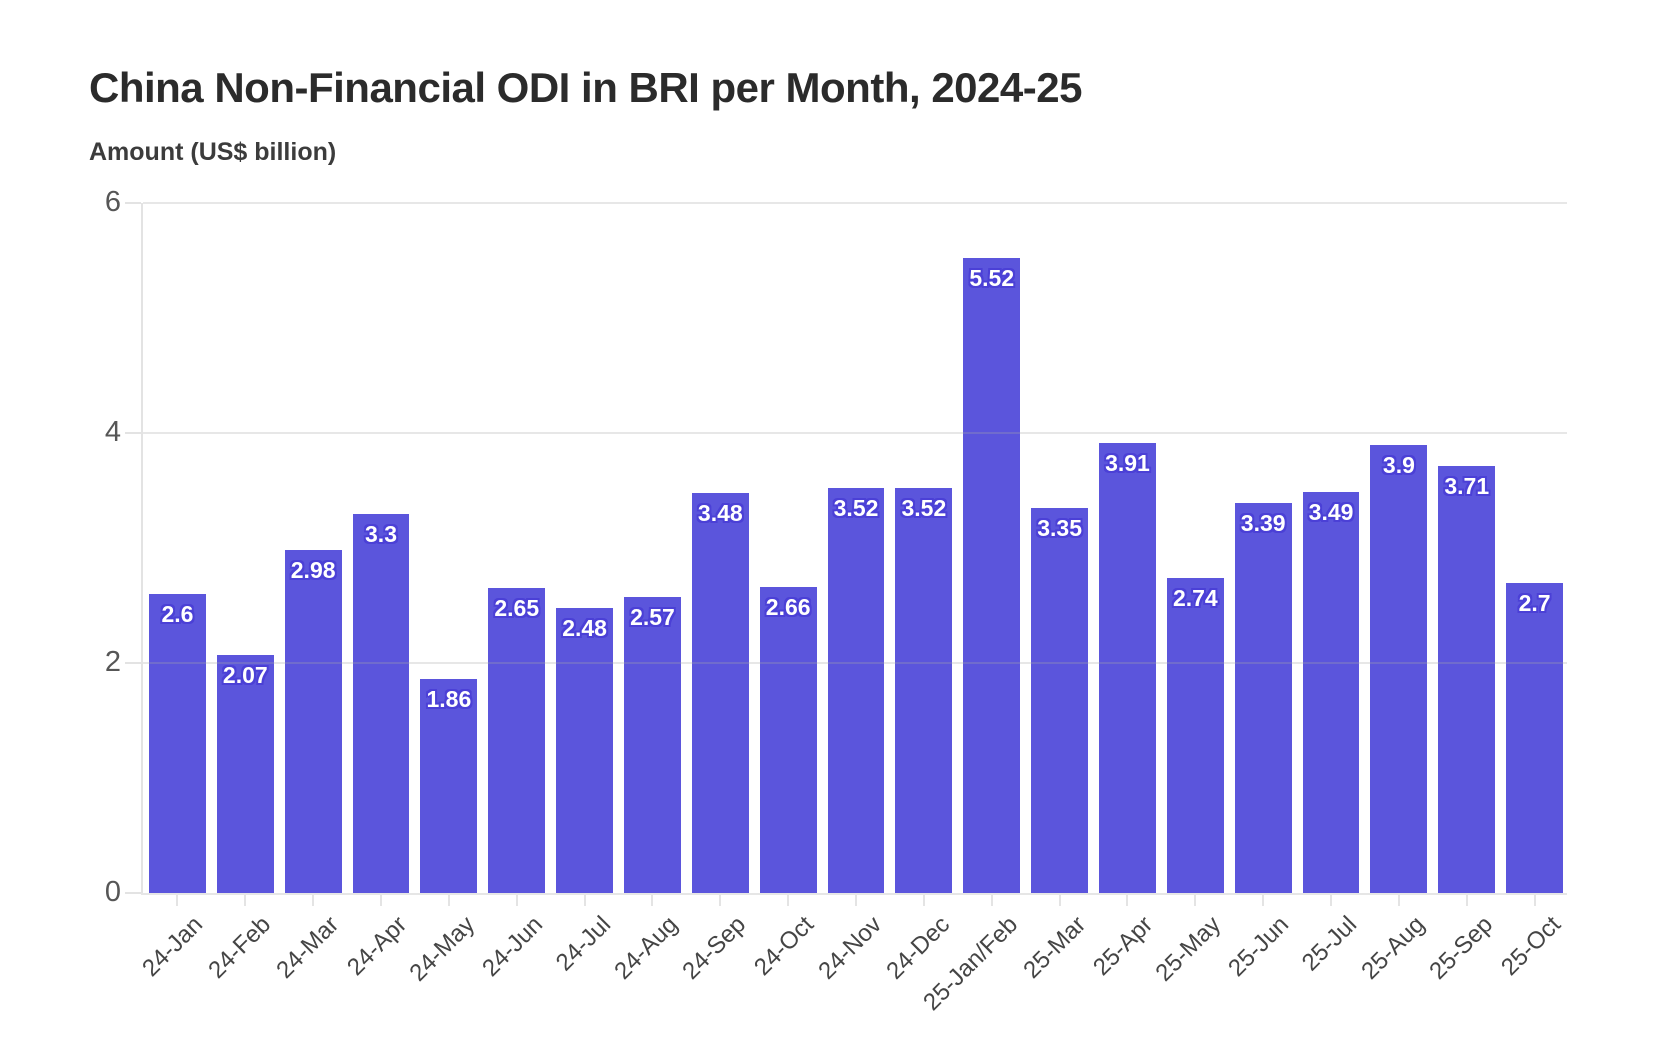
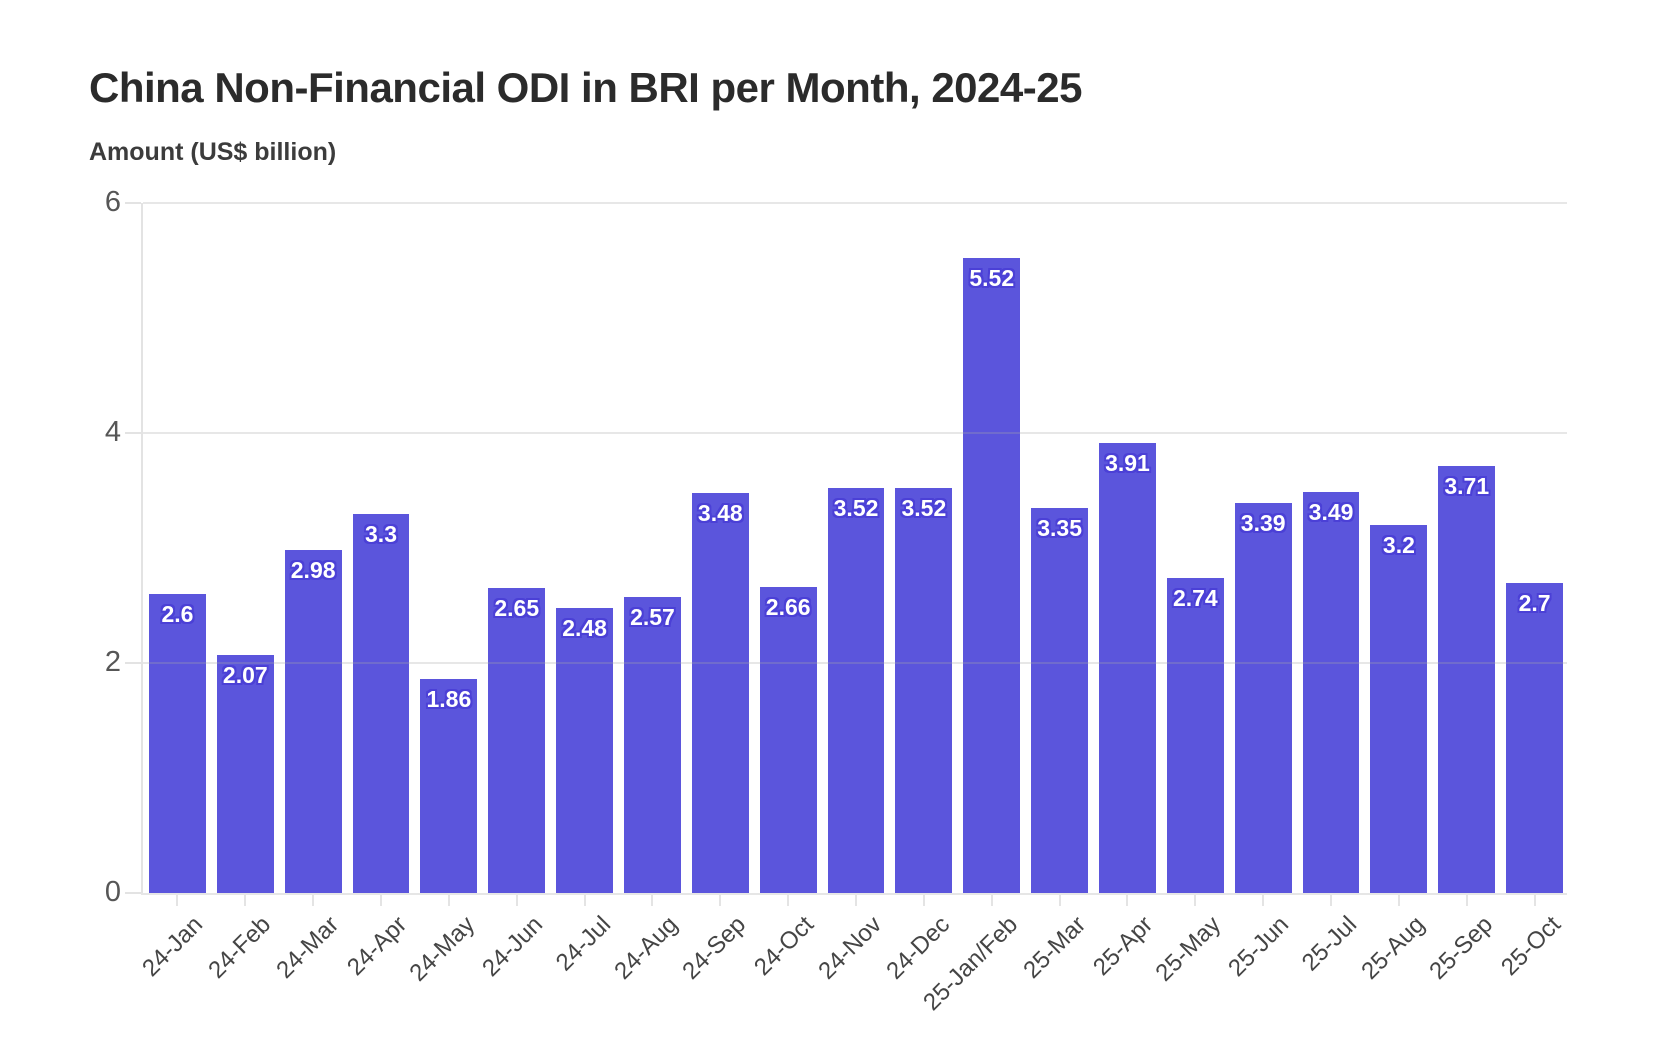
25-Aug: 3.9 -> 3.2
